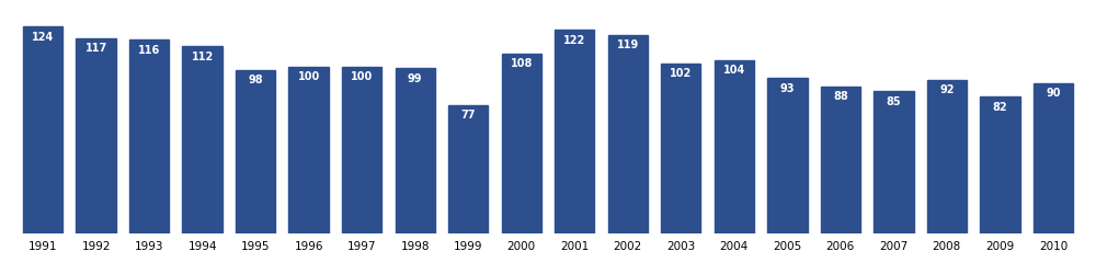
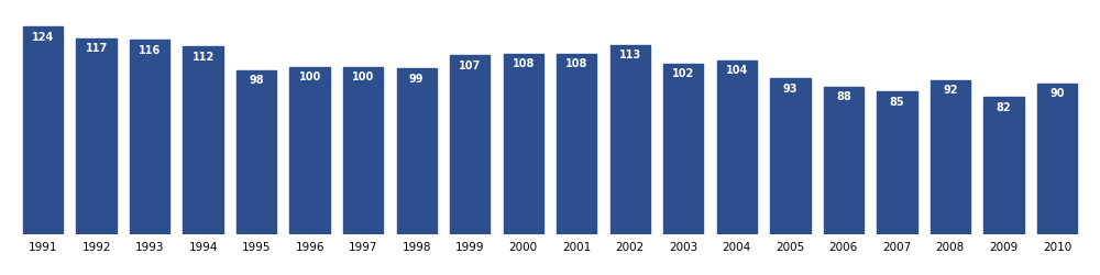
1999: 77 -> 107
2001: 122 -> 108
2002: 119 -> 113
